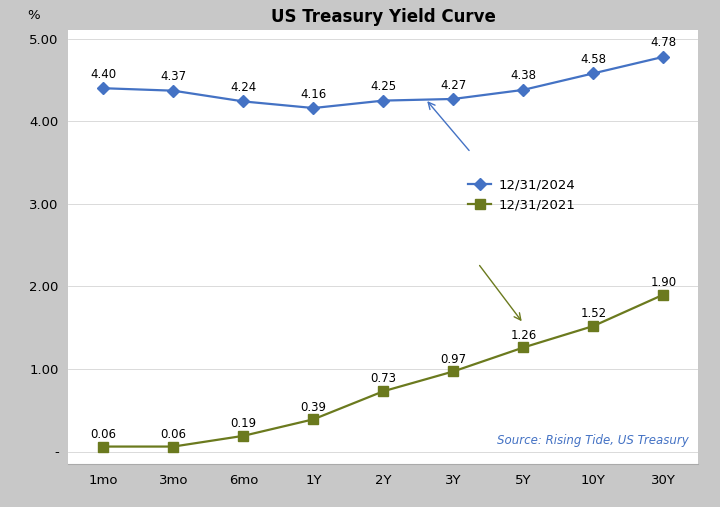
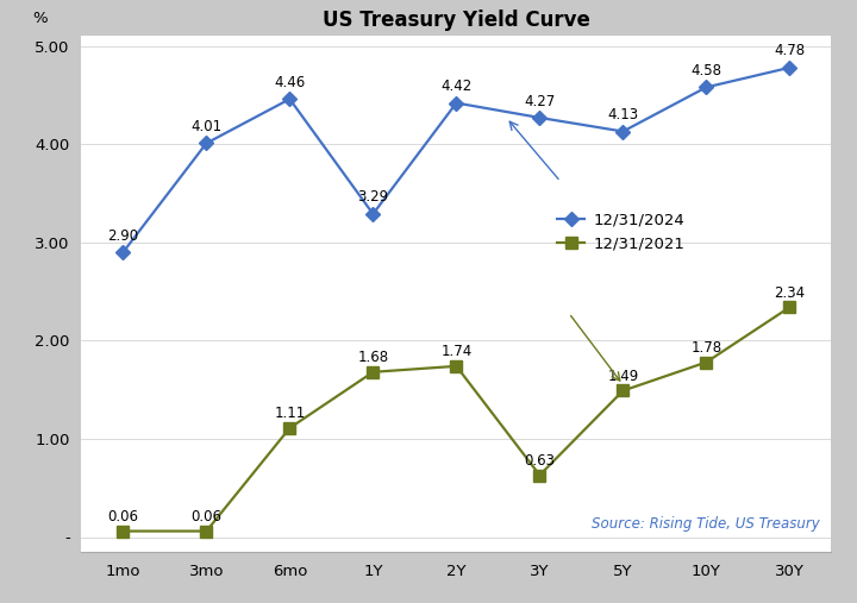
12/31/2024/1mo: 4.40 -> 2.90
12/31/2024/3mo: 4.37 -> 4.01
12/31/2024/6mo: 4.24 -> 4.46
12/31/2021/6mo: 0.19 -> 1.11
12/31/2024/1Y: 4.16 -> 3.29
12/31/2021/1Y: 0.39 -> 1.68
12/31/2024/2Y: 4.25 -> 4.42
12/31/2021/2Y: 0.73 -> 1.74
12/31/2021/3Y: 0.97 -> 0.63
12/31/2024/5Y: 4.38 -> 4.13
12/31/2021/5Y: 1.26 -> 1.49
12/31/2021/10Y: 1.52 -> 1.78
12/31/2021/30Y: 1.90 -> 2.34
